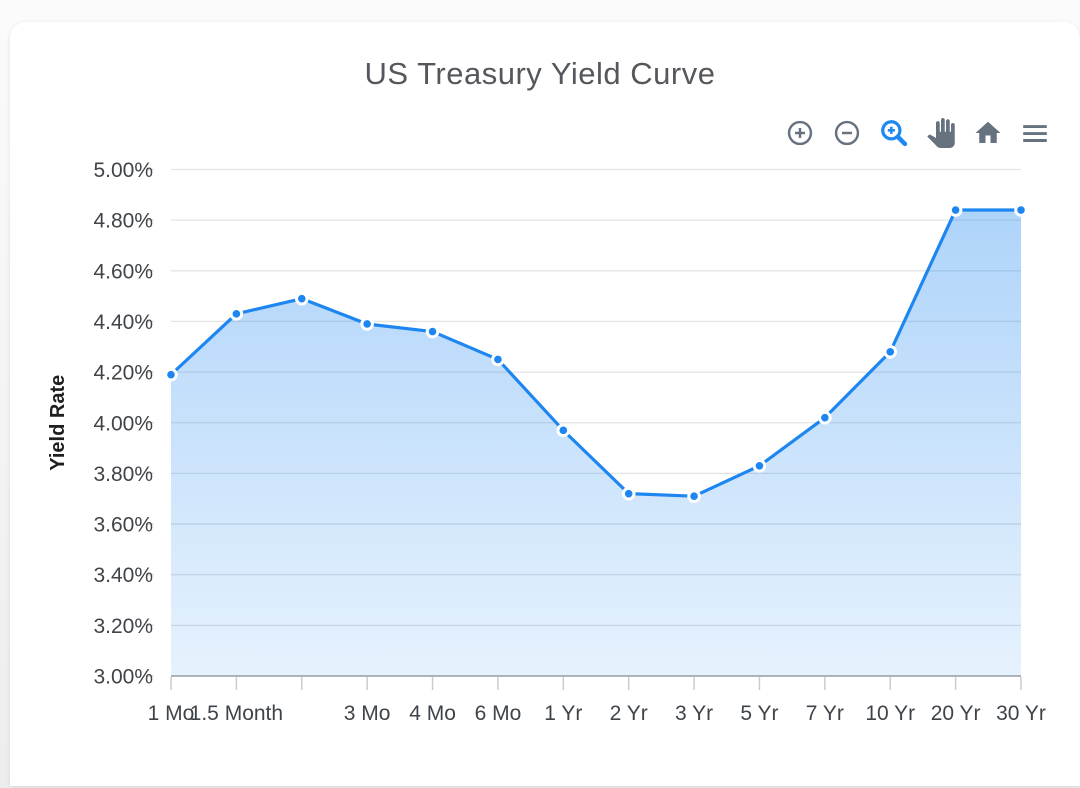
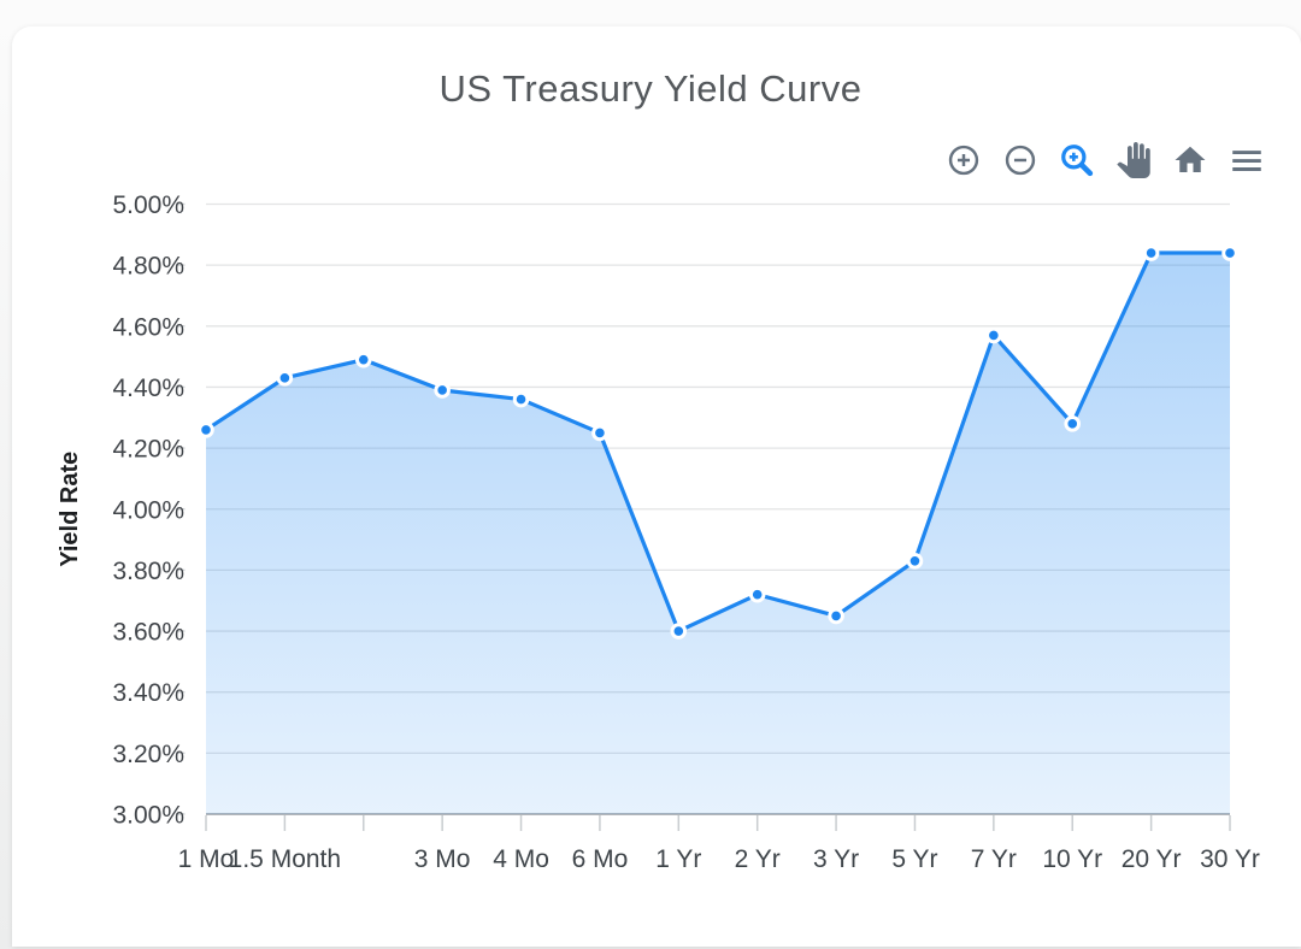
1 Mo: 4.19% -> 4.26%
1 Yr: 3.97% -> 3.60%
3 Yr: 3.71% -> 3.65%
7 Yr: 4.02% -> 4.57%
